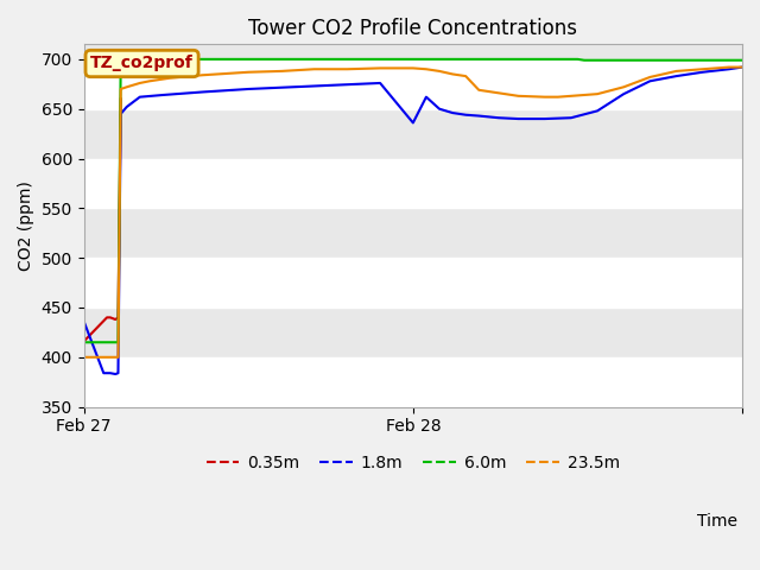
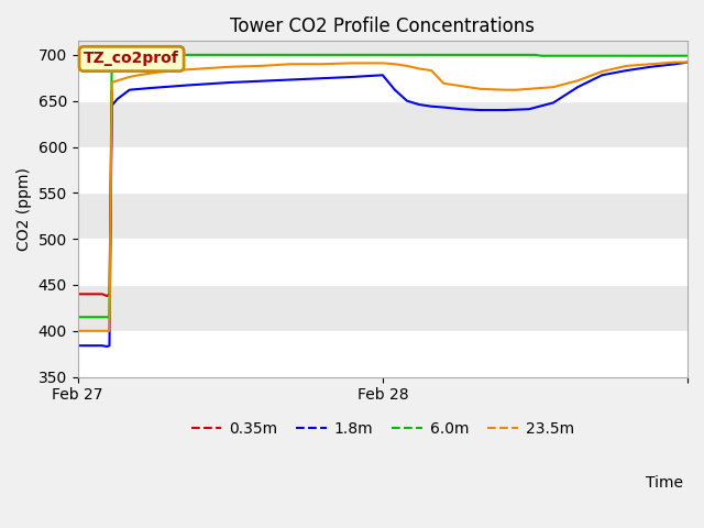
0.35m/Feb 27: 416 -> 440
1.8m/Feb 27: 436 -> 384
1.8m/Feb 28: 636 -> 678
